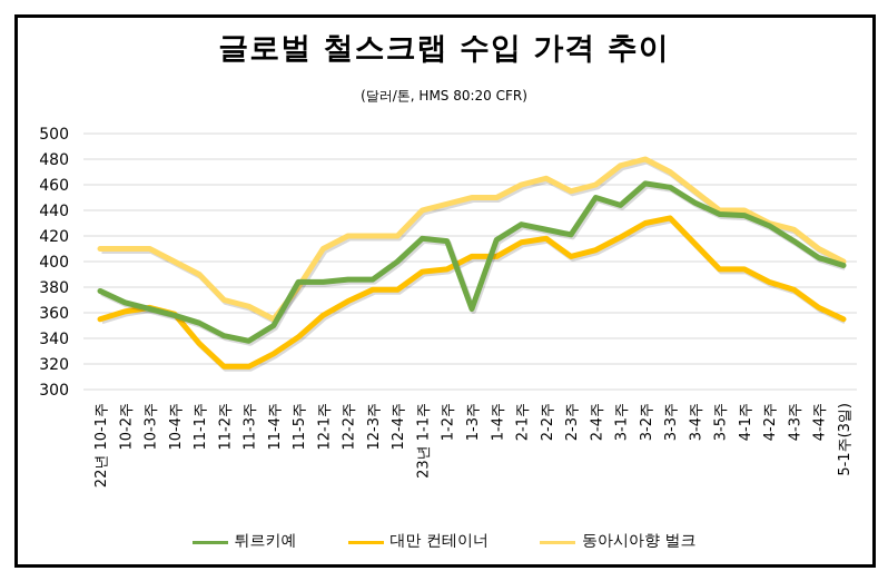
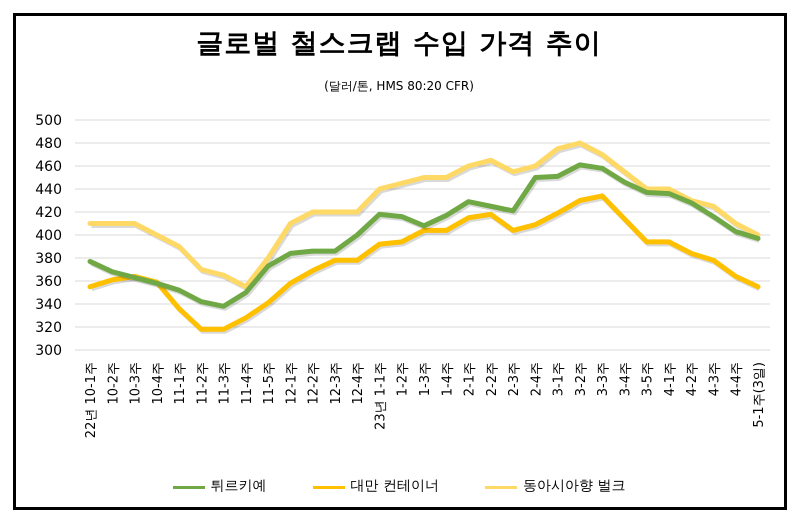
튀르키예/11-5주: 384 -> 373
튀르키예/1-3주: 363 -> 408
튀르키예/3-1주: 444 -> 451
